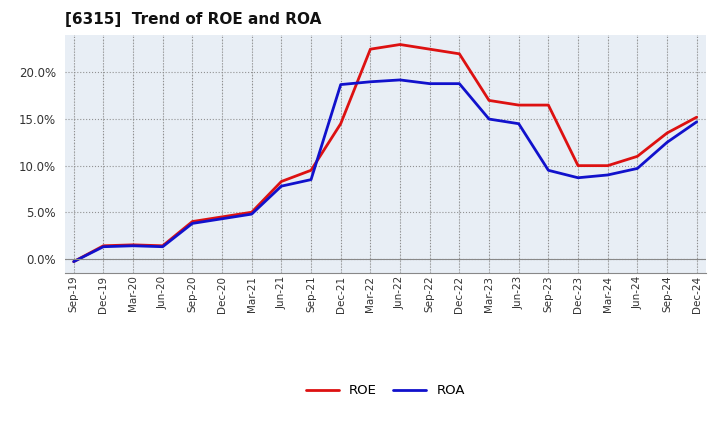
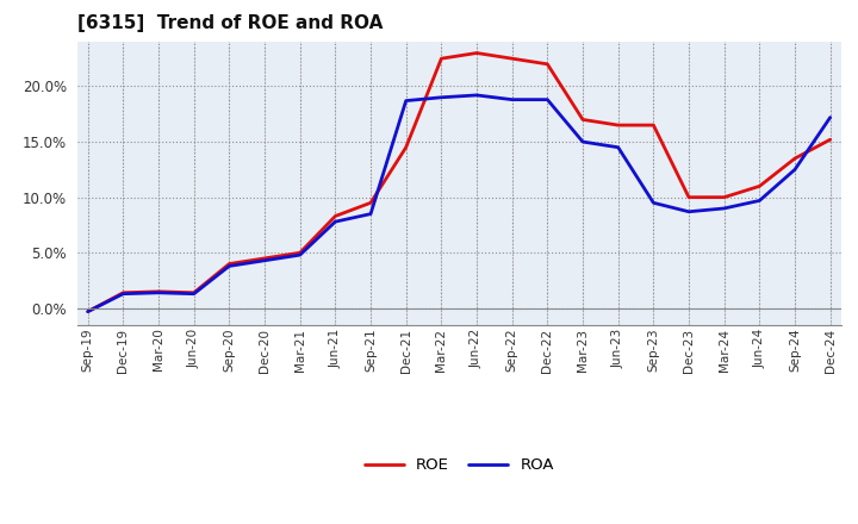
ROA/Dec-24: 14.7% -> 17.2%
